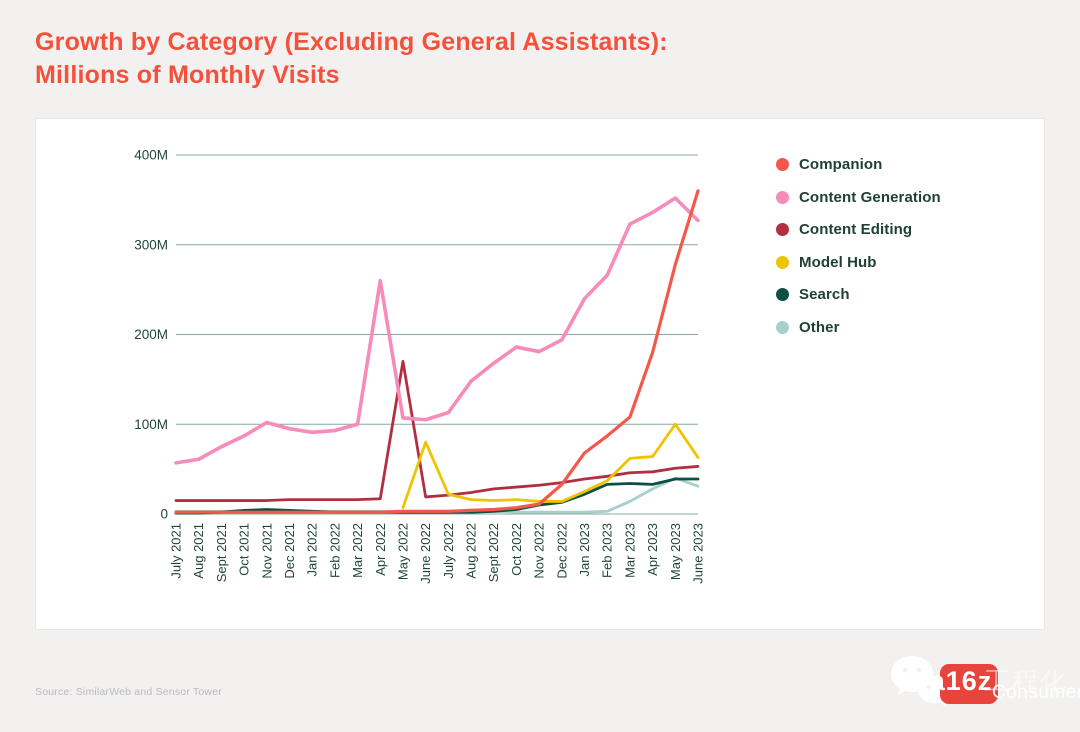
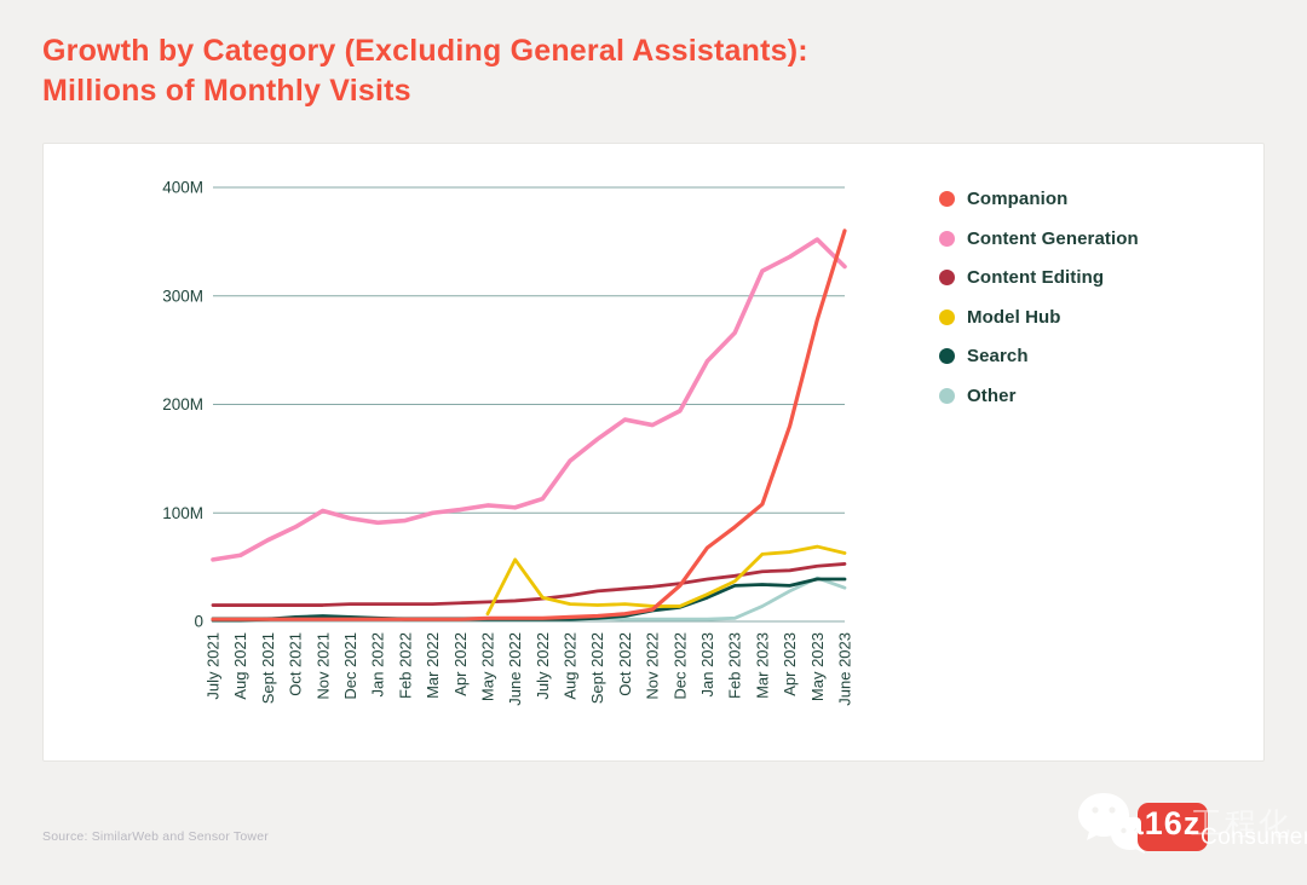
Content Generation/Apr 2022: 260M -> 100M
Content Editing/May 2022: 170M -> 20M
Model Hub/June 2022: 80M -> 60M
Model Hub/May 2023: 100M -> 70M
